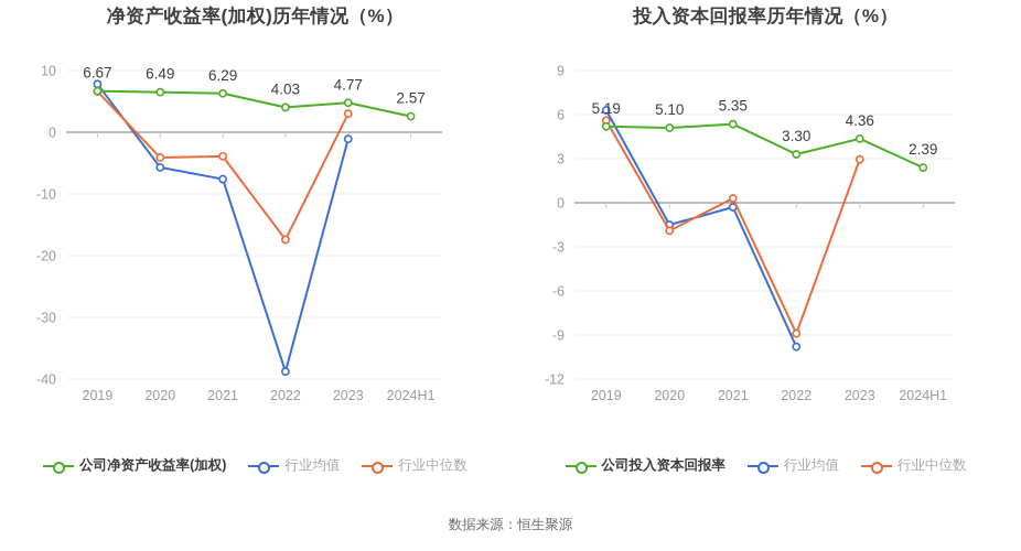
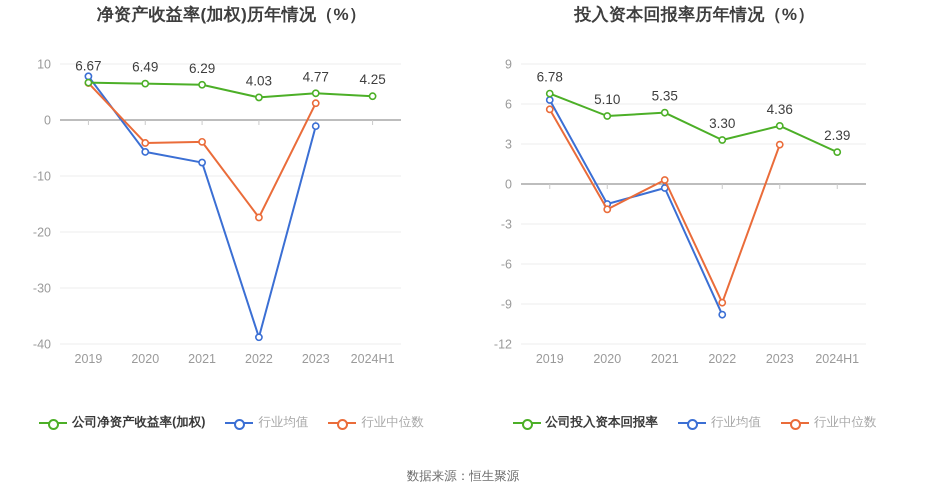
净资产收益率(加权)历年情况（%）/公司净资产收益率(加权)/2024H1: 2.57 -> 4.25
投入资本回报率历年情况（%）/公司投入资本回报率/2019: 5.19 -> 6.78
